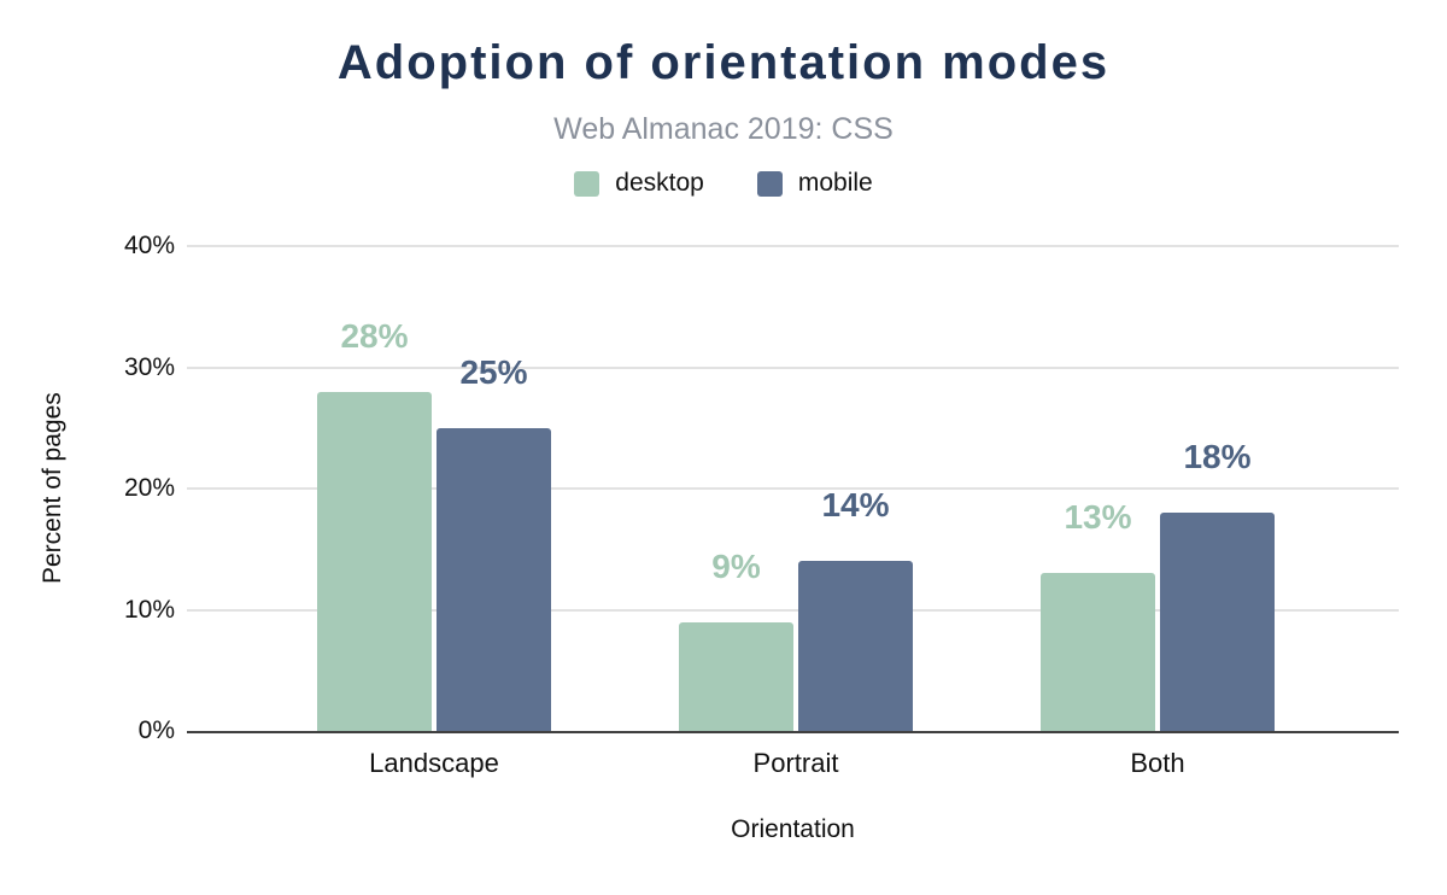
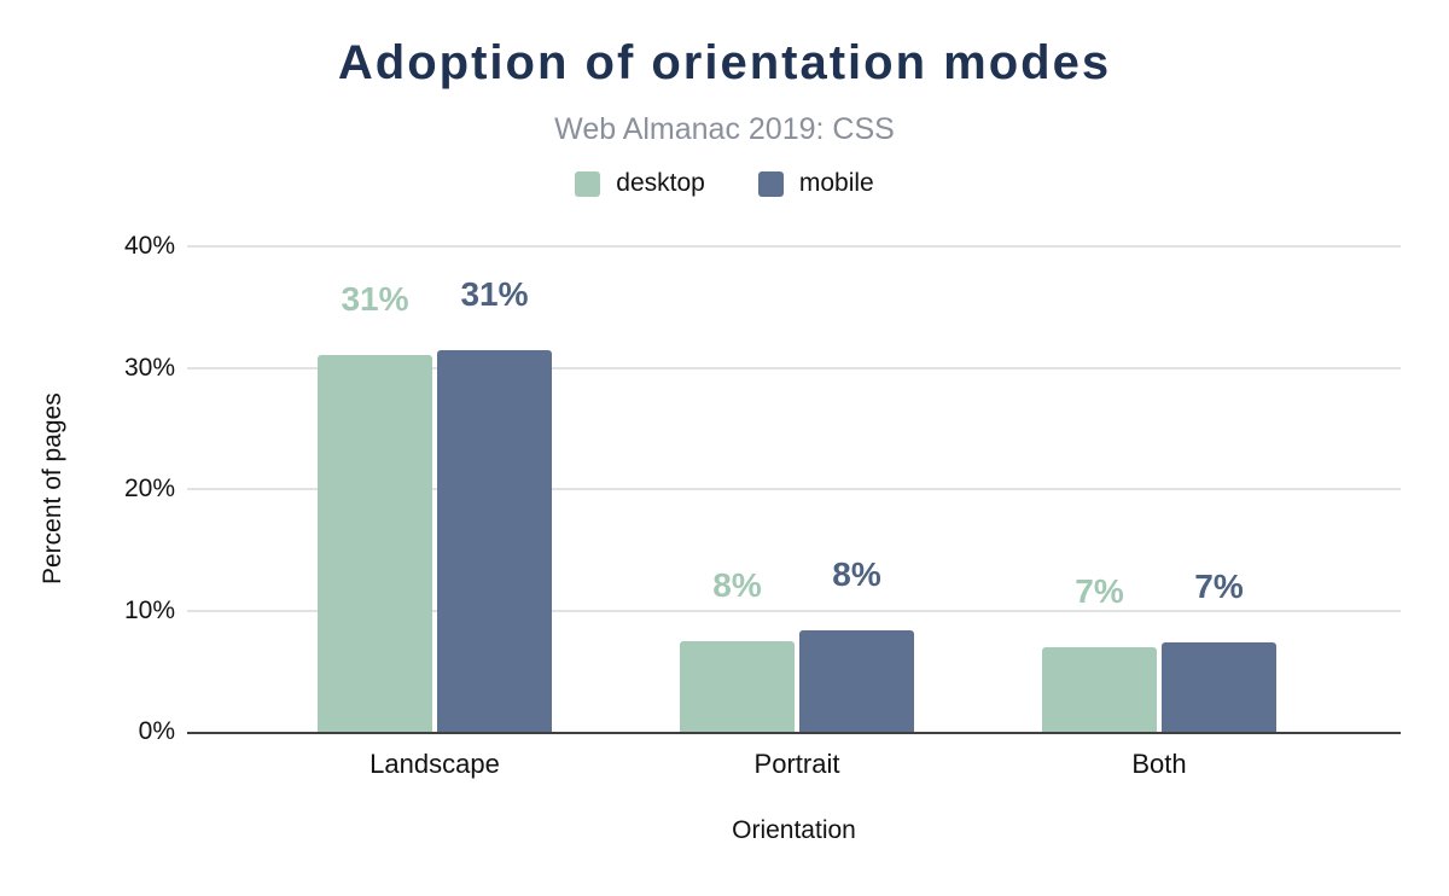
desktop/Landscape: 28% -> 31%
mobile/Landscape: 25% -> 31%
desktop/Portrait: 9% -> 8%
mobile/Portrait: 14% -> 8%
desktop/Both: 13% -> 7%
mobile/Both: 18% -> 7%
